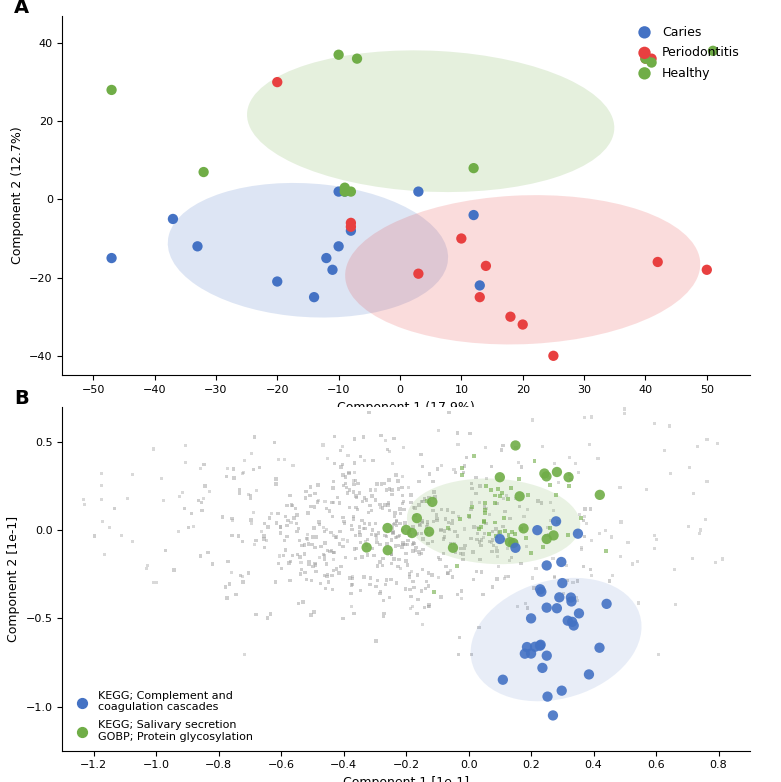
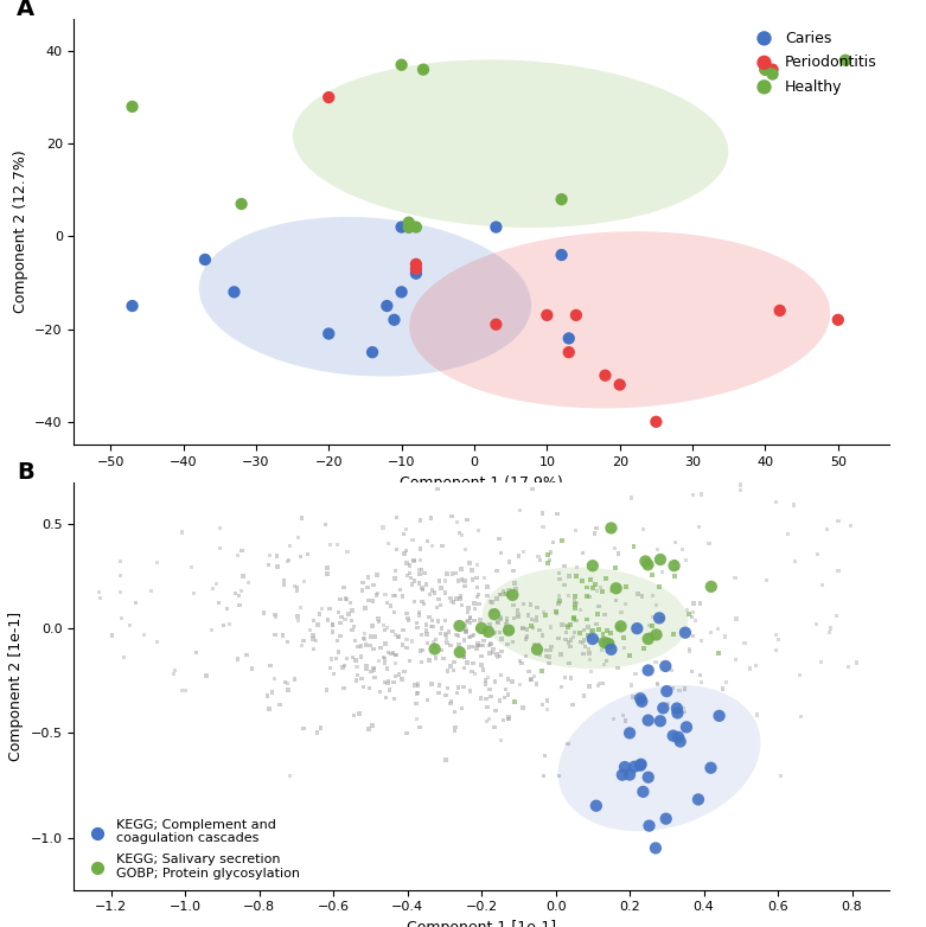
Periodontitis/10: -10 -> -17
